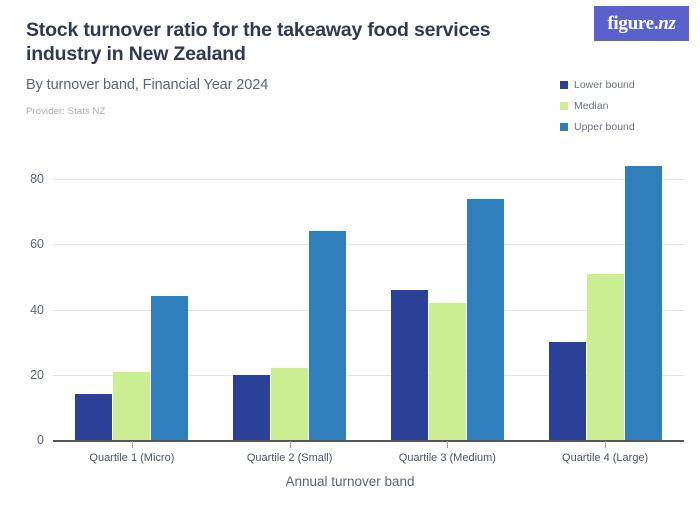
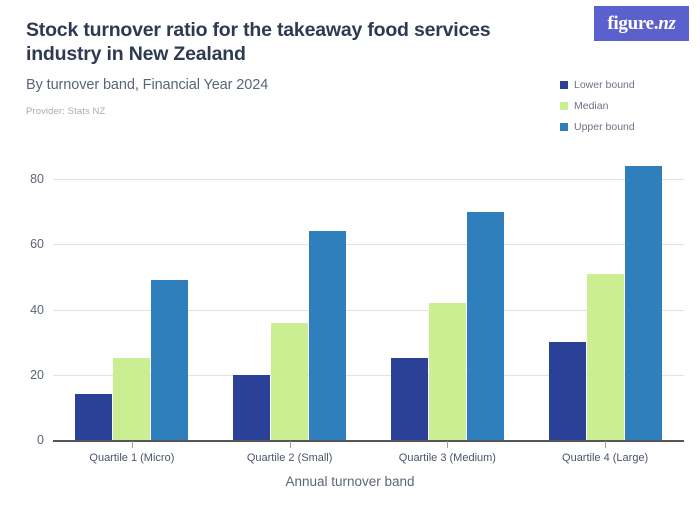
Median/Quartile 1 (Micro): 21 -> 25
Upper bound/Quartile 1 (Micro): 44 -> 49
Median/Quartile 2 (Small): 22 -> 36
Lower bound/Quartile 3 (Medium): 46 -> 25
Upper bound/Quartile 3 (Medium): 74 -> 70
